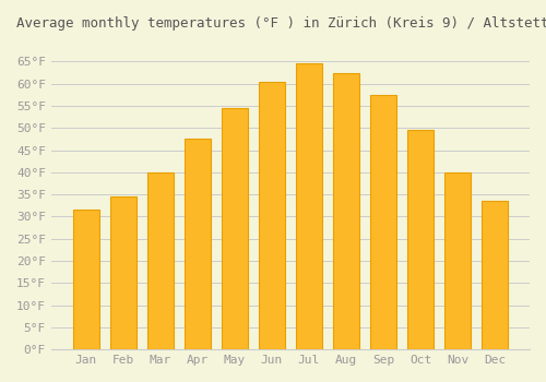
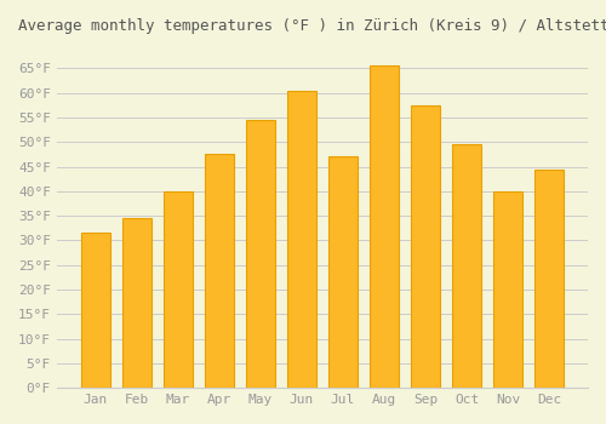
Jul: 64.5°F -> 47.0°F
Aug: 62.5°F -> 65.5°F
Dec: 33.5°F -> 44.5°F
